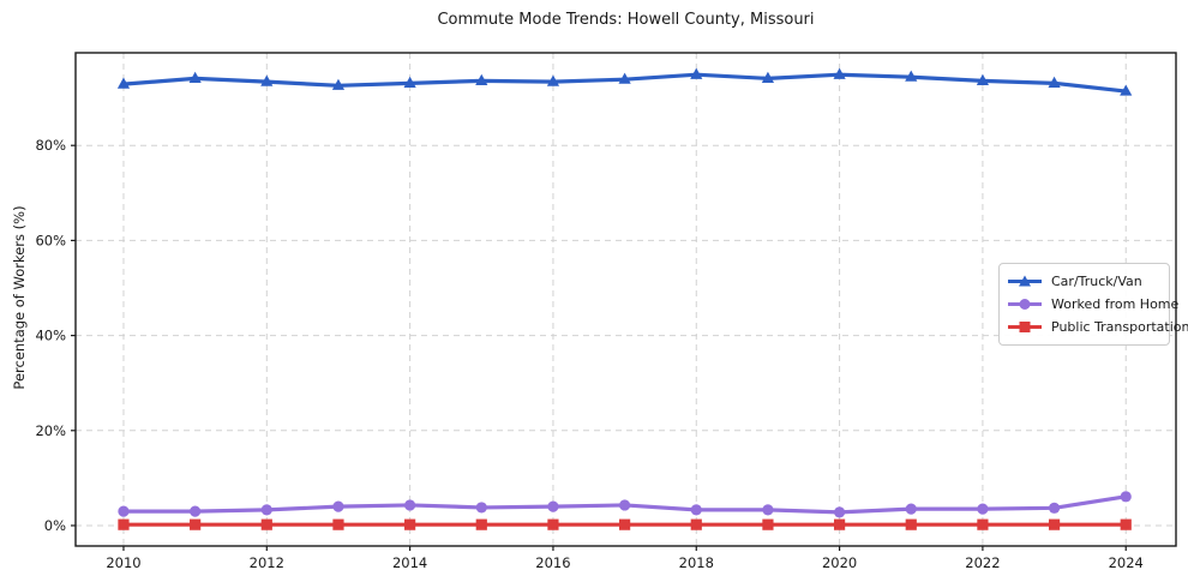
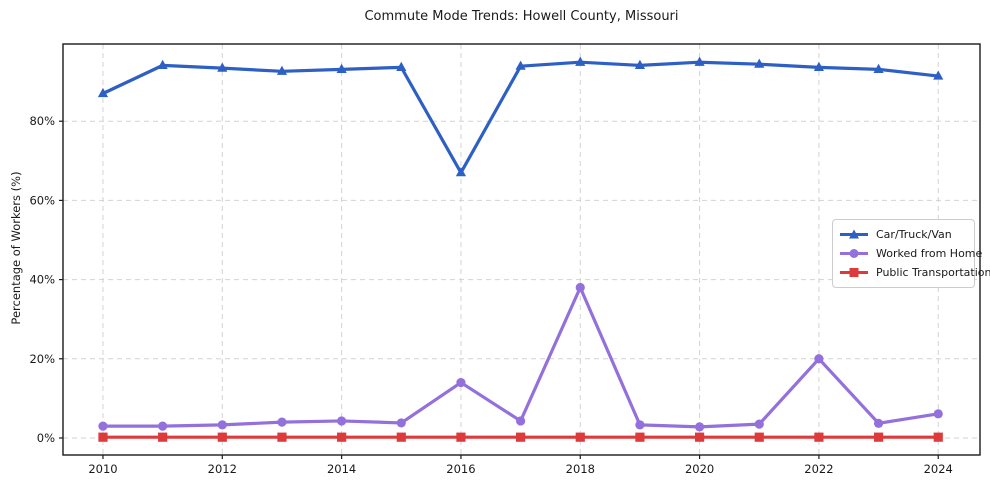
Car/Truck/Van/2010: 93% -> 87%
Car/Truck/Van/2016: 93% -> 67%
Worked from Home/2016: 4% -> 14%
Worked from Home/2018: 3% -> 38%
Worked from Home/2022: 4% -> 20%
